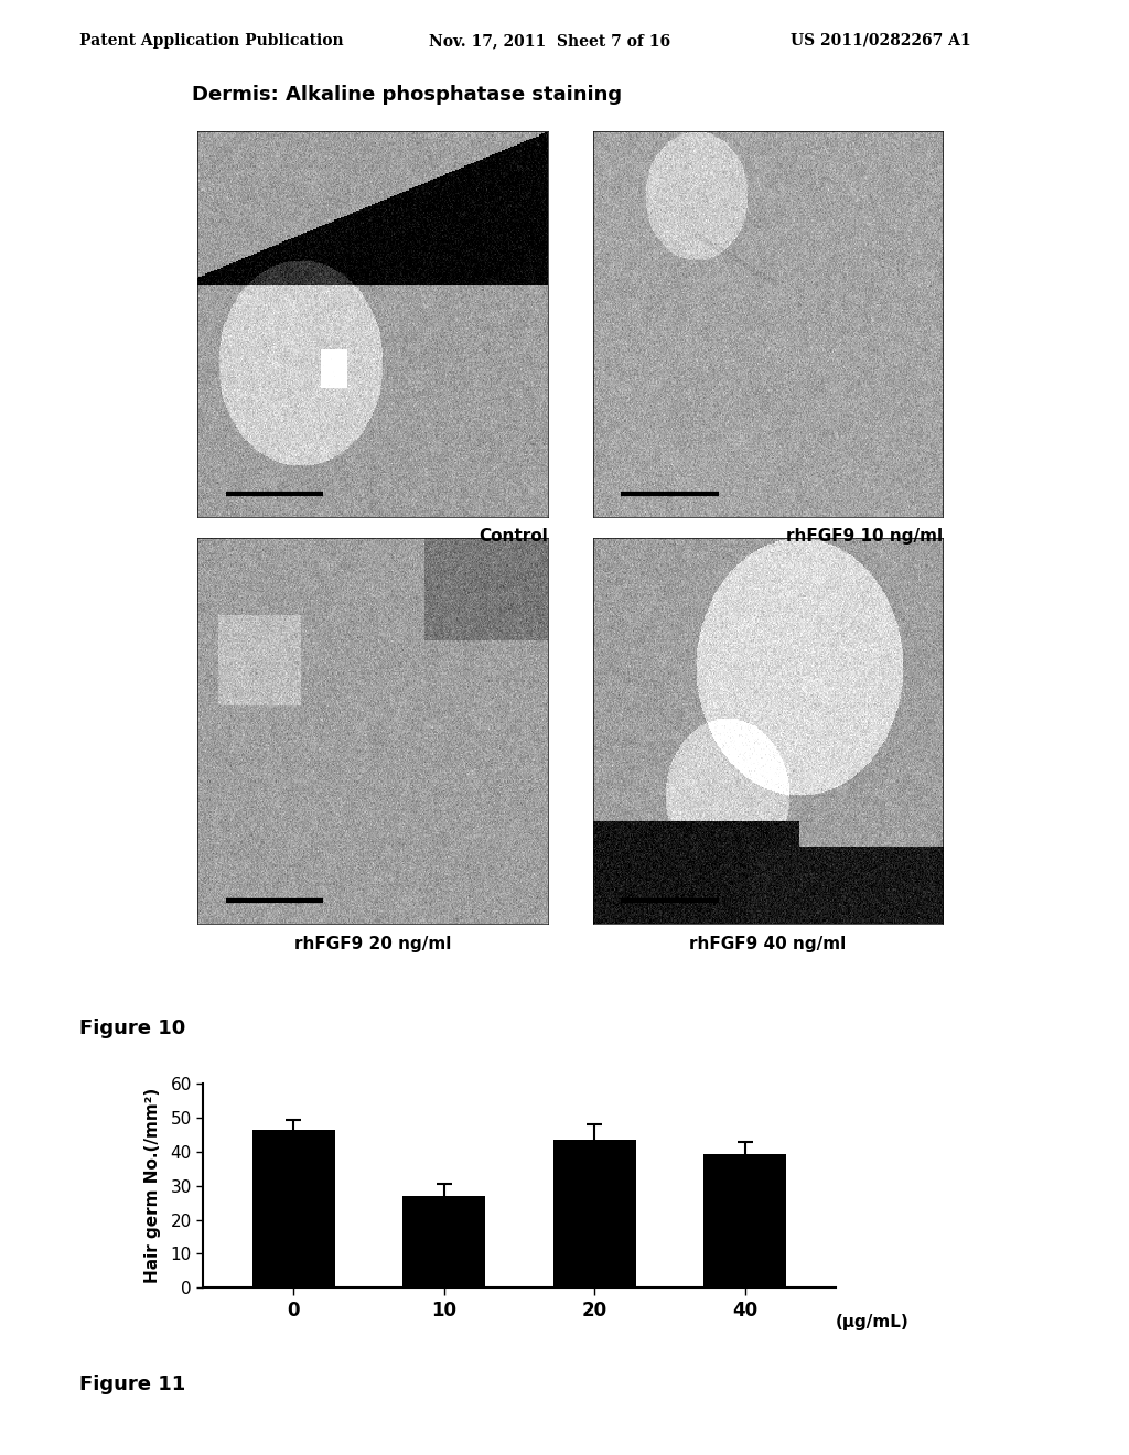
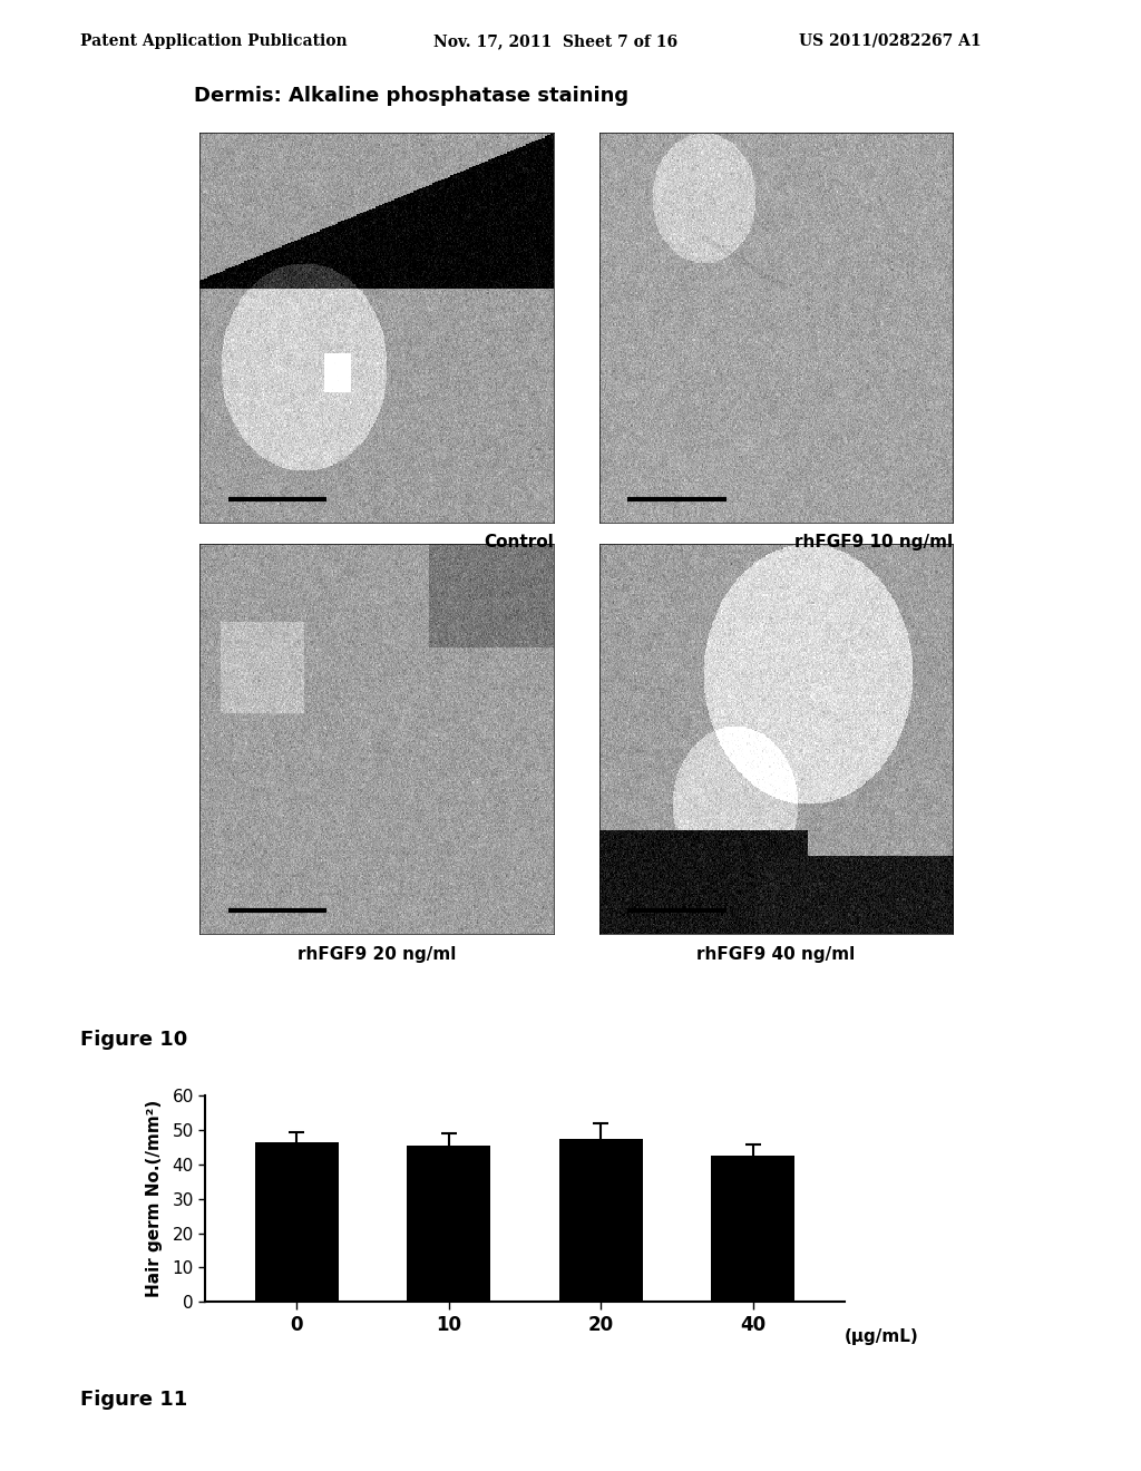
10: 27.0 -> 45.5
20: 43.5 -> 47.5
40: 39.5 -> 42.5
